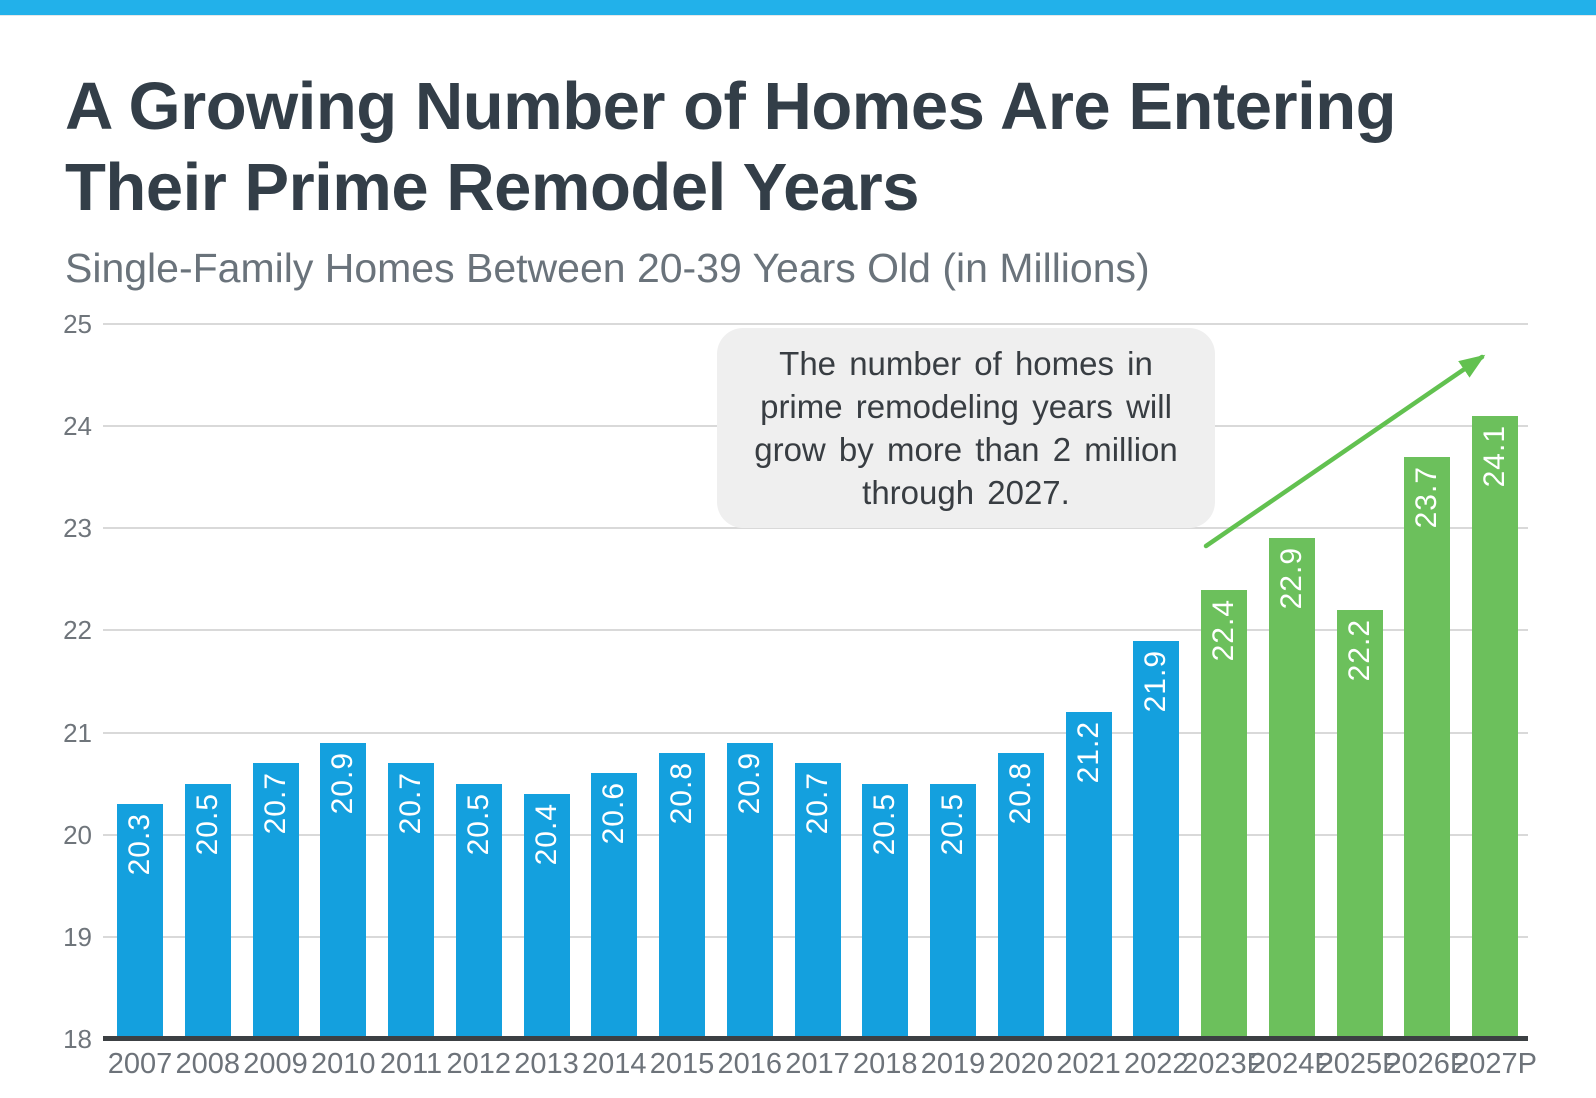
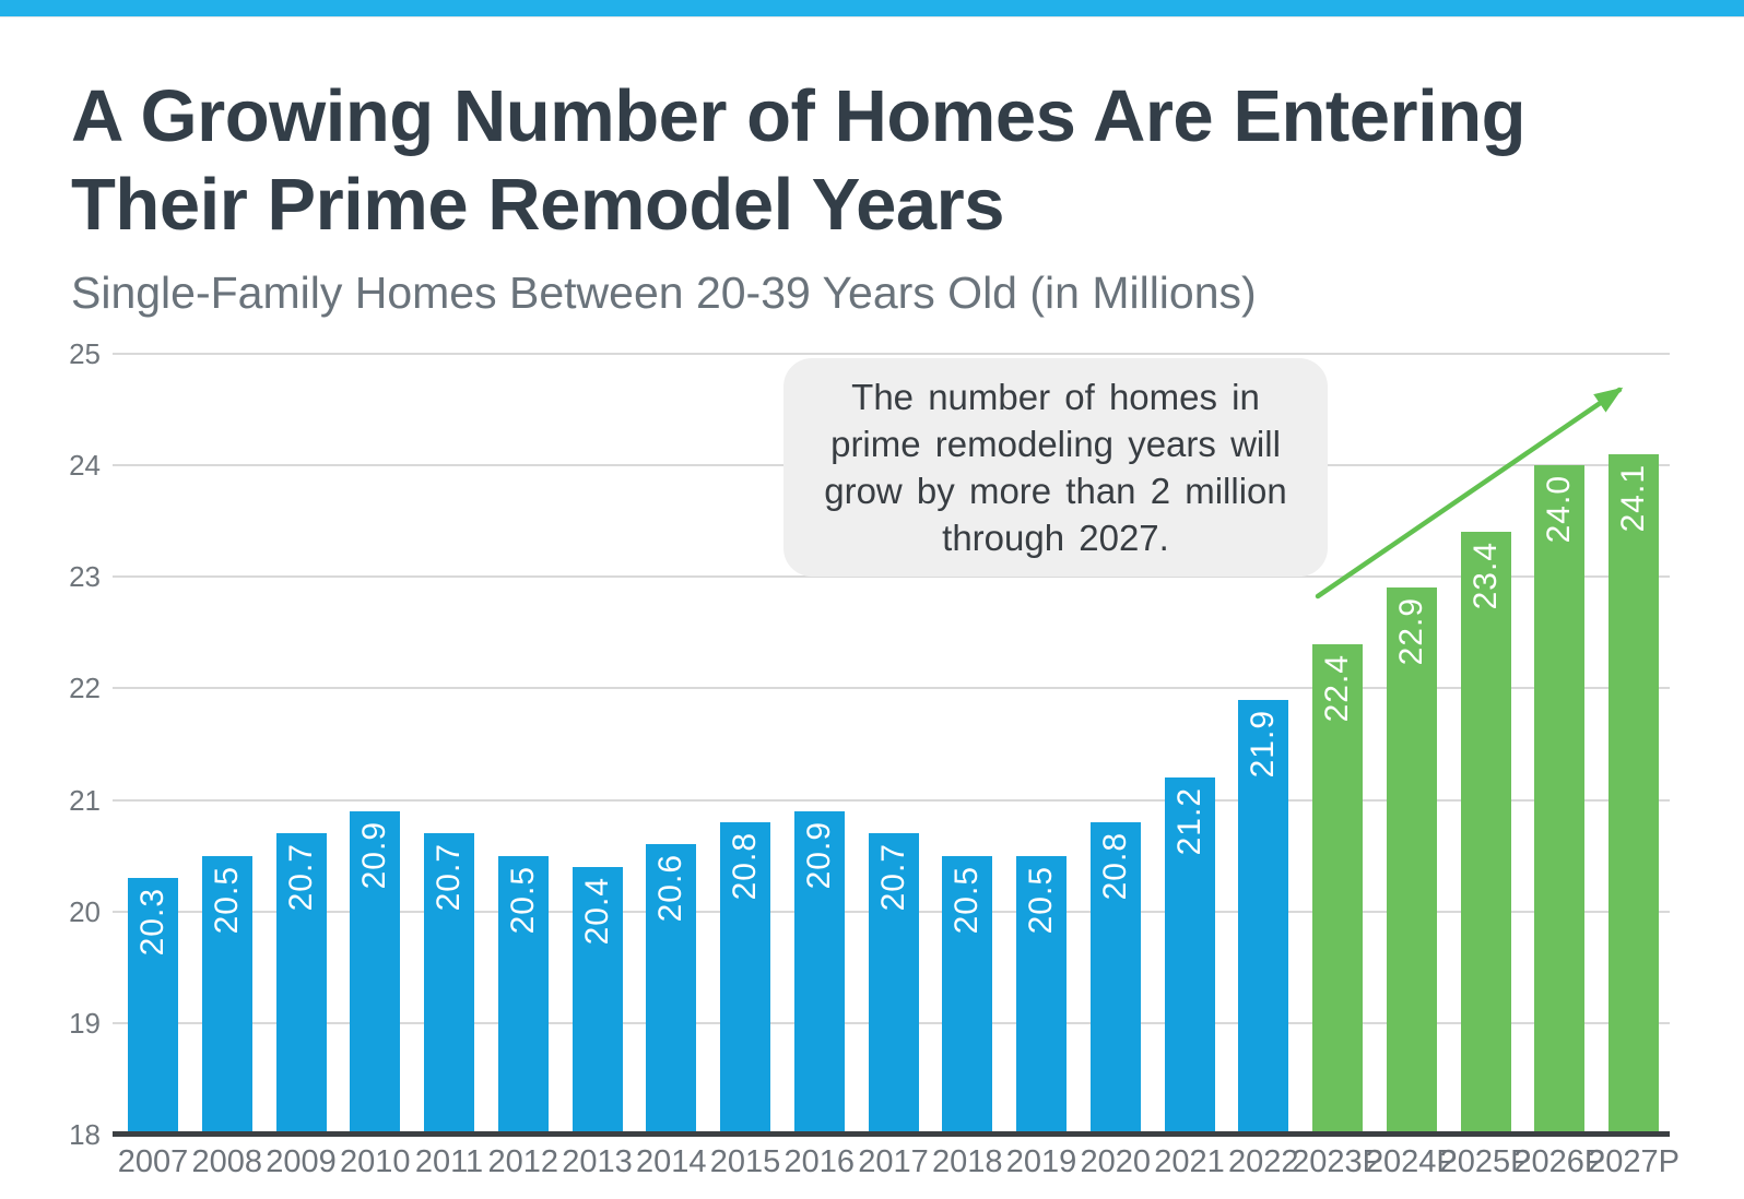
2025P: 22.2 -> 23.4
2026P: 23.7 -> 24.0
